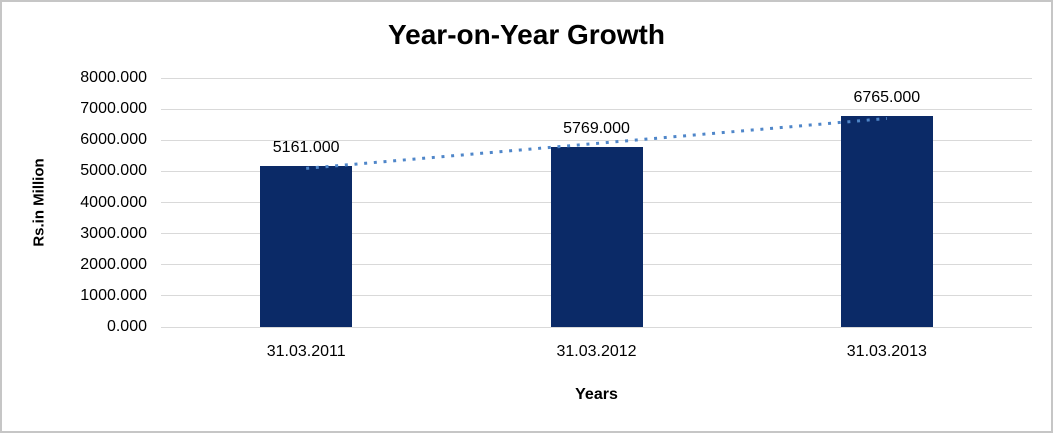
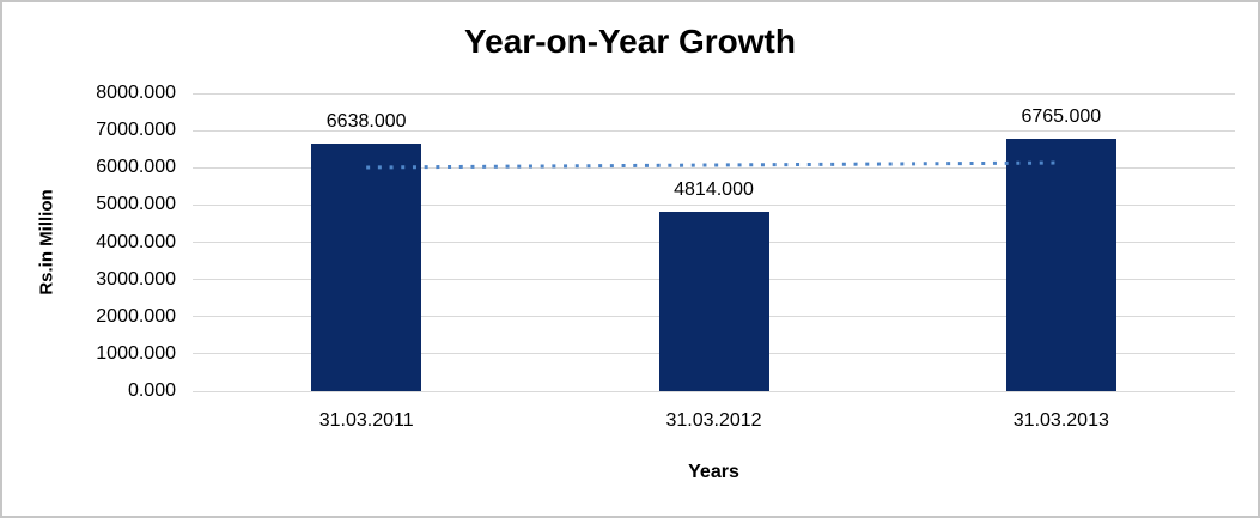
31.03.2011: 5161.000 -> 6638.000
31.03.2012: 5769.000 -> 4814.000
